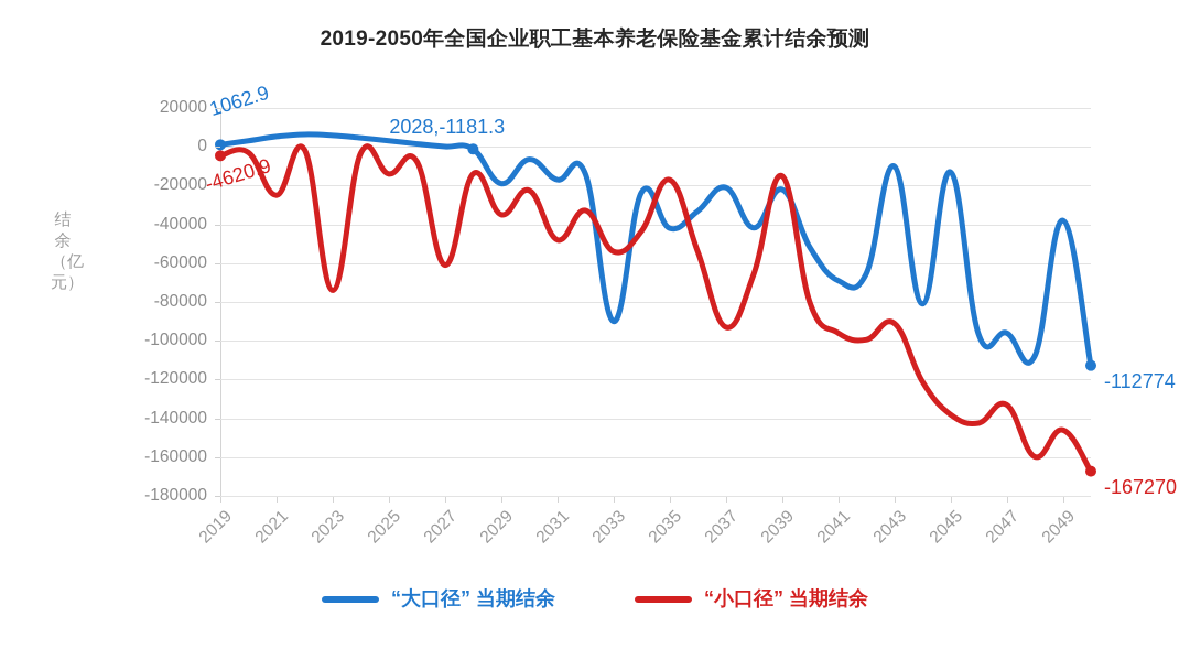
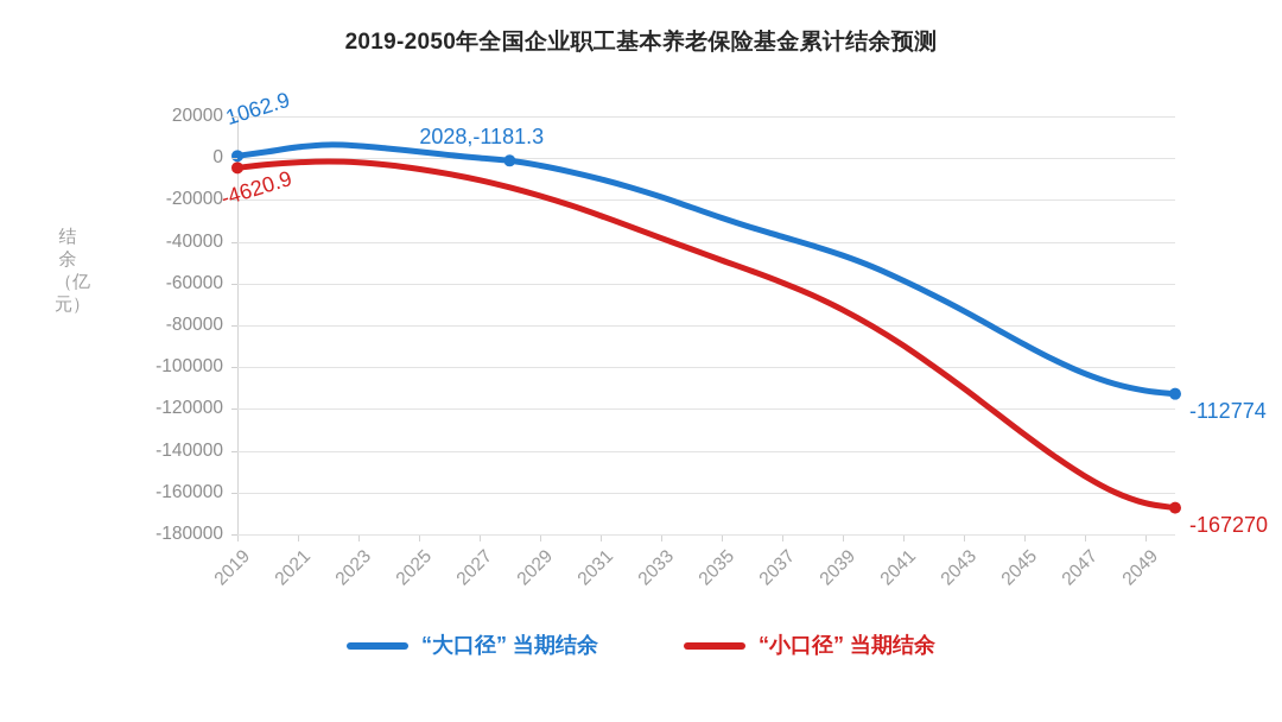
“小口径”当期结余/2021: -25000 -> -2000
“小口径”当期结余/2023: -74000 -> -2000
“小口径”当期结余/2025: -14000 -> -5000
“小口径”当期结余/2027: -61000 -> -10000
“大口径”当期结余/2029: -19000 -> -4000
“小口径”当期结余/2029: -35000 -> -18000
“大口径”当期结余/2031: -17000 -> -10000
“小口径”当期结余/2031: -48000 -> -28000
“大口径”当期结余/2033: -90000 -> -18000
“小口径”当期结余/2033: -54000 -> -38000
“大口径”当期结余/2035: -42000 -> -28000
“小口径”当期结余/2035: -17000 -> -49000
“大口径”当期结余/2037: -21000 -> -38000
“小口径”当期结余/2037: -93000 -> -60000
“大口径”当期结余/2039: -22000 -> -46000
“小口径”当期结余/2039: -15000 -> -72000
“大口径”当期结余/2041: -69000 -> -58000
“小口径”当期结余/2041: -96000 -> -90000
“大口径”当期结余/2043: -10000 -> -73000
“小口径”当期结余/2043: -91000 -> -110000
“大口径”当期结余/2045: -13000 -> -89000
“小口径”当期结余/2045: -138000 -> -132000
“大口径”当期结余/2047: -96000 -> -103000
“小口径”当期结余/2047: -133000 -> -152000
“大口径”当期结余/2049: -38000 -> -111000
“小口径”当期结余/2049: -146000 -> -165000
